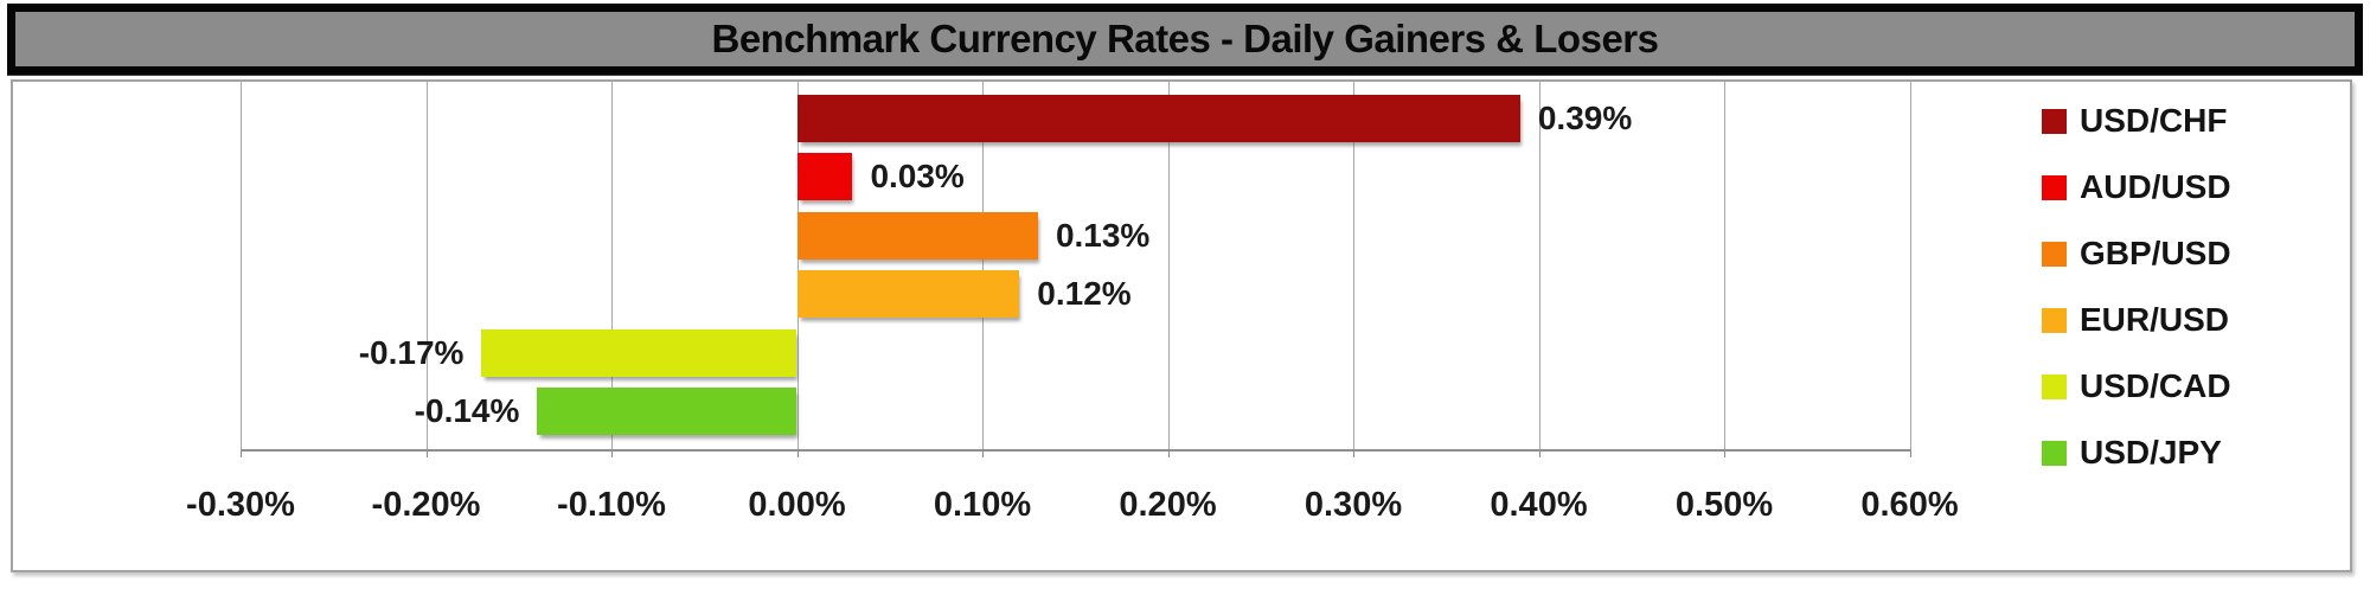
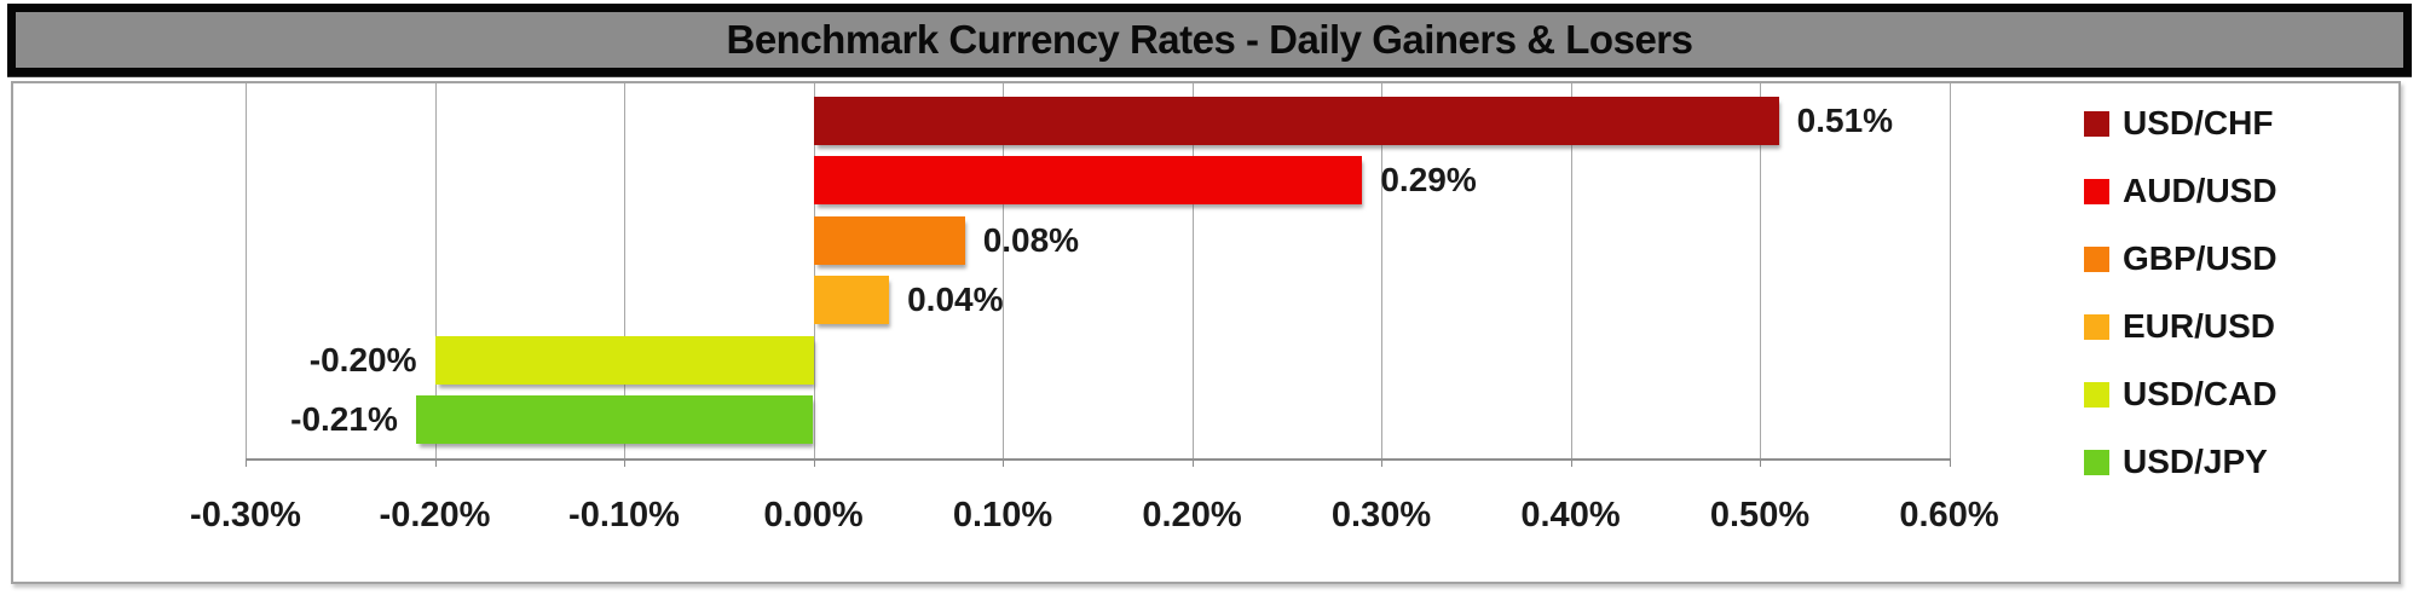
USD/CHF: 0.39% -> 0.51%
AUD/USD: 0.03% -> 0.29%
GBP/USD: 0.13% -> 0.08%
EUR/USD: 0.12% -> 0.04%
USD/CAD: -0.17% -> -0.20%
USD/JPY: -0.14% -> -0.21%
